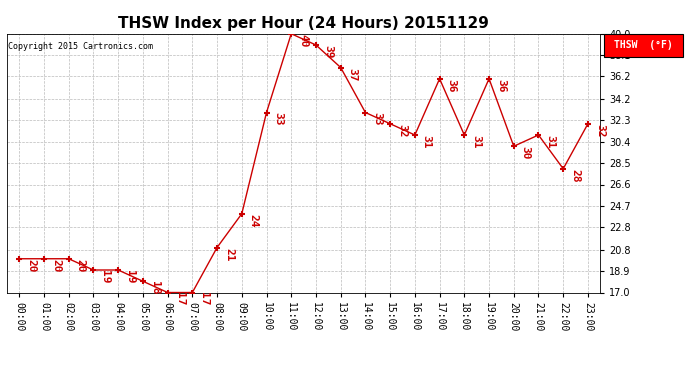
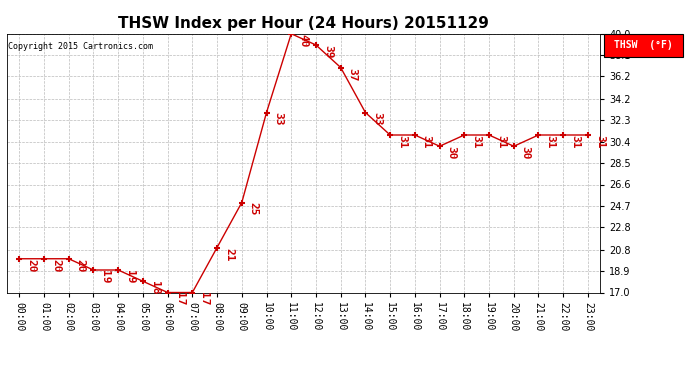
09:00: 24 -> 25
15:00: 32 -> 31
17:00: 36 -> 30
19:00: 36 -> 31
22:00: 28 -> 31
23:00: 32 -> 31
